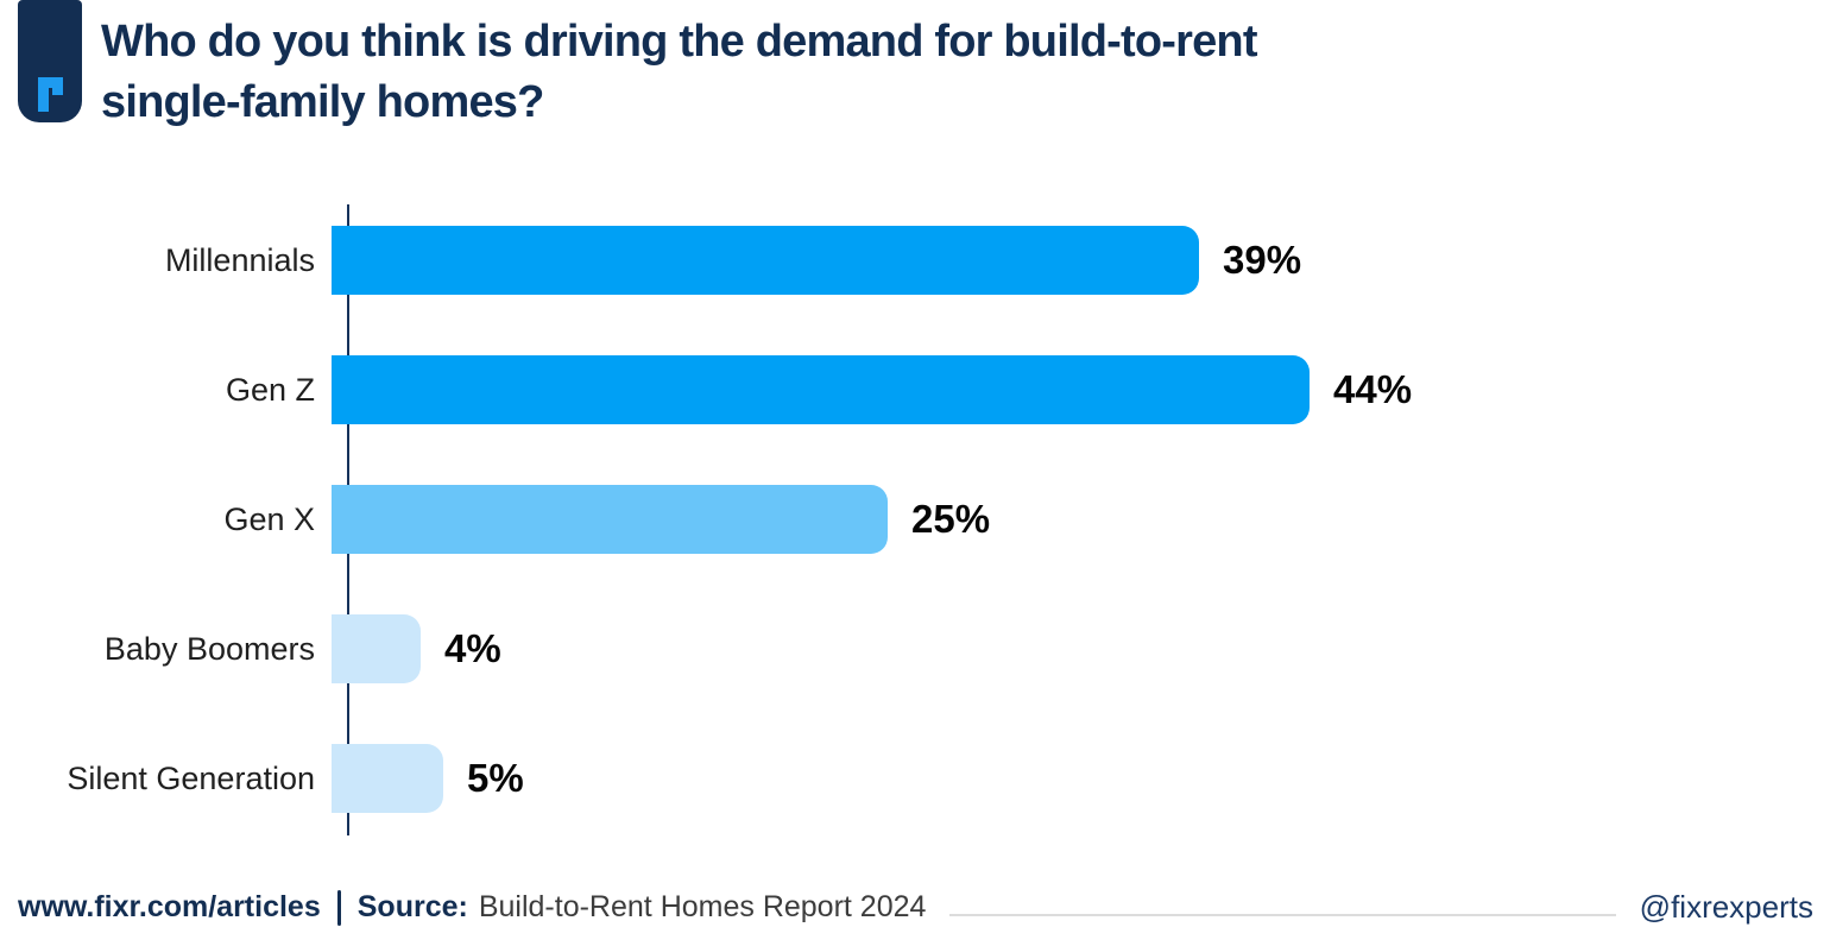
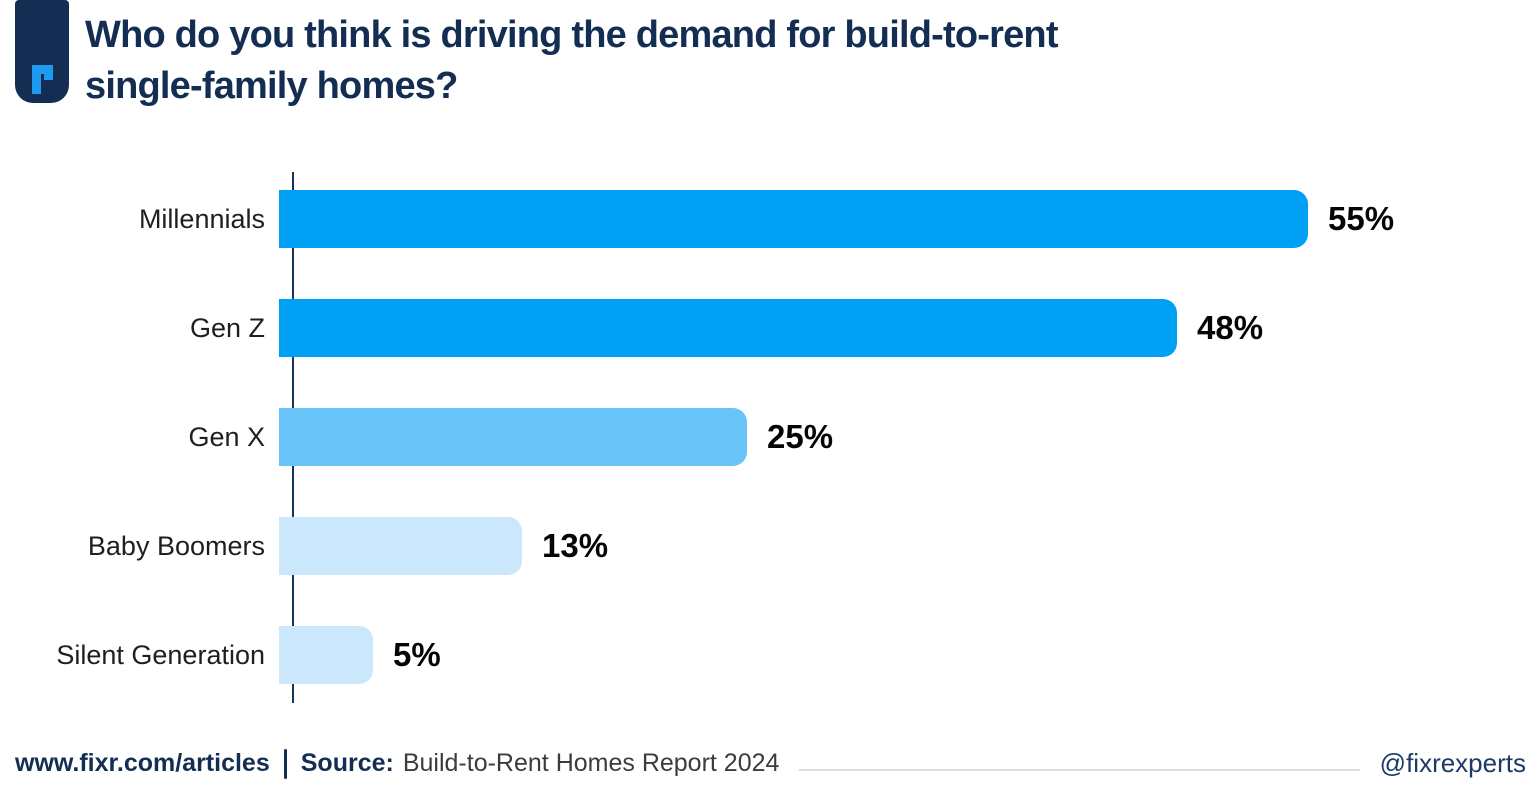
Millennials: 39% -> 55%
Gen Z: 44% -> 48%
Baby Boomers: 4% -> 13%
